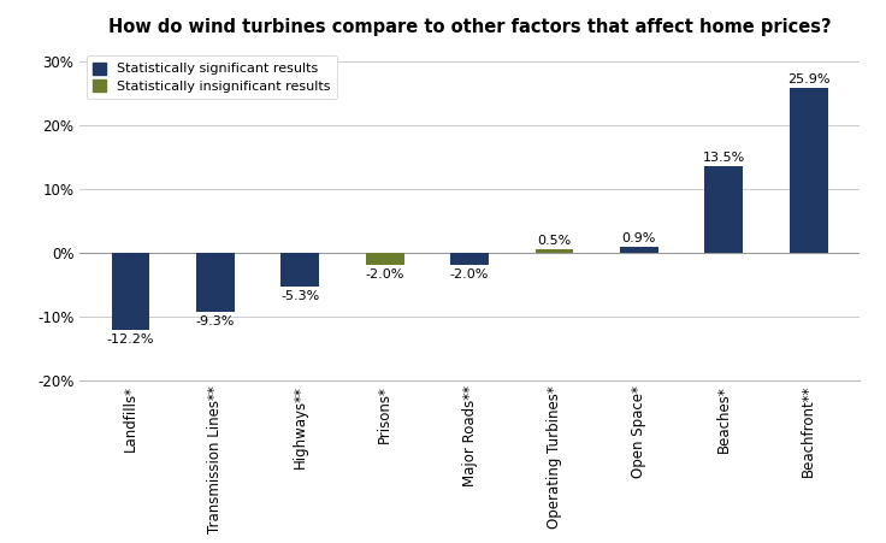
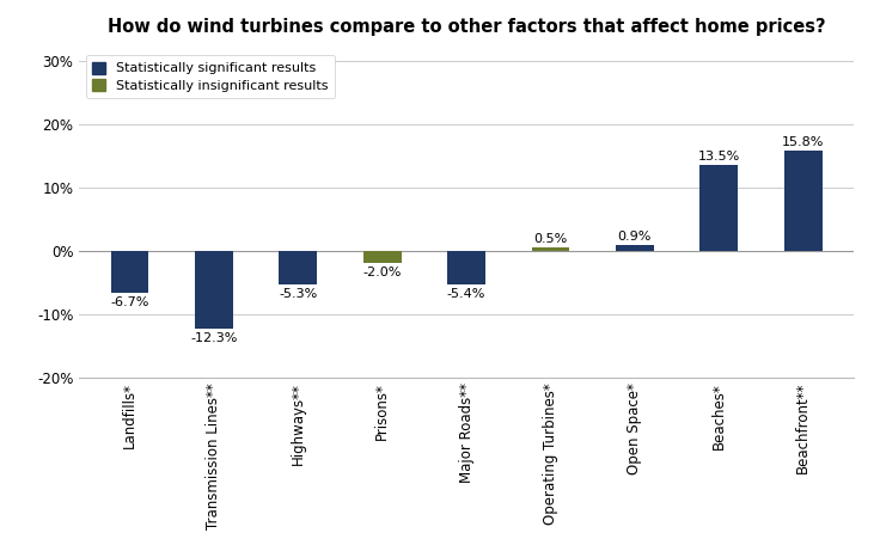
Landfills*: -12.2% -> -6.7%
Transmission Lines**: -9.3% -> -12.3%
Major Roads**: -2.0% -> -5.4%
Beachfront**: 25.9% -> 15.8%
